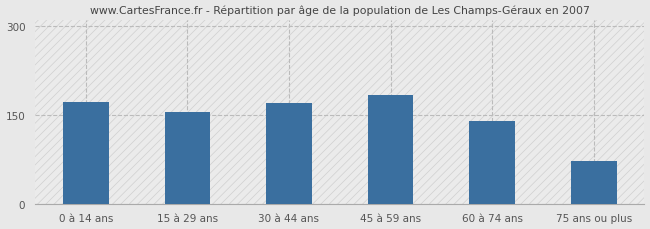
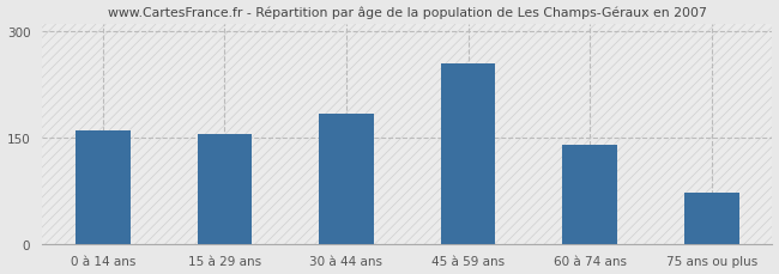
0 à 14 ans: 172 -> 160
30 à 44 ans: 170 -> 184
45 à 59 ans: 184 -> 254
